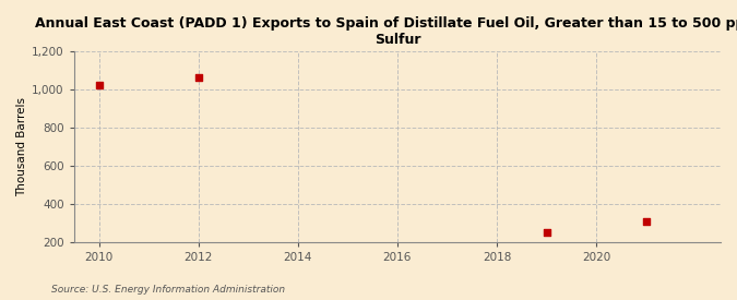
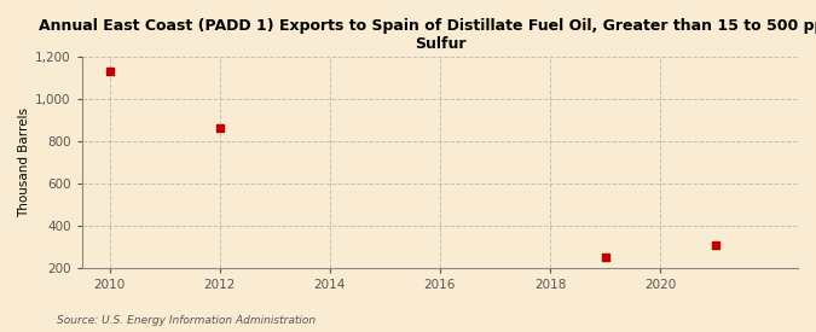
2010: 1,020 -> 1,130
2012: 1,060 -> 860
